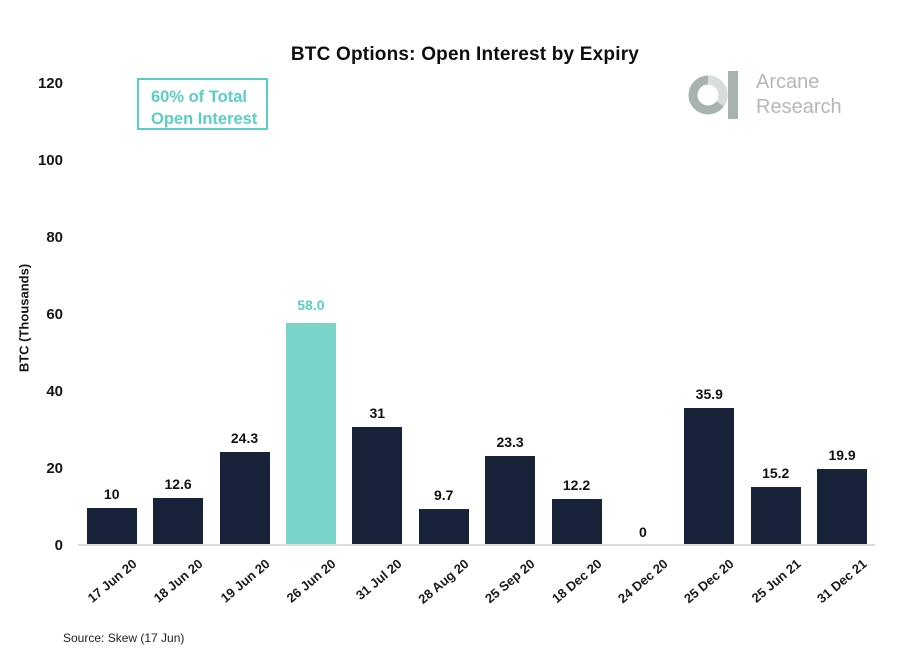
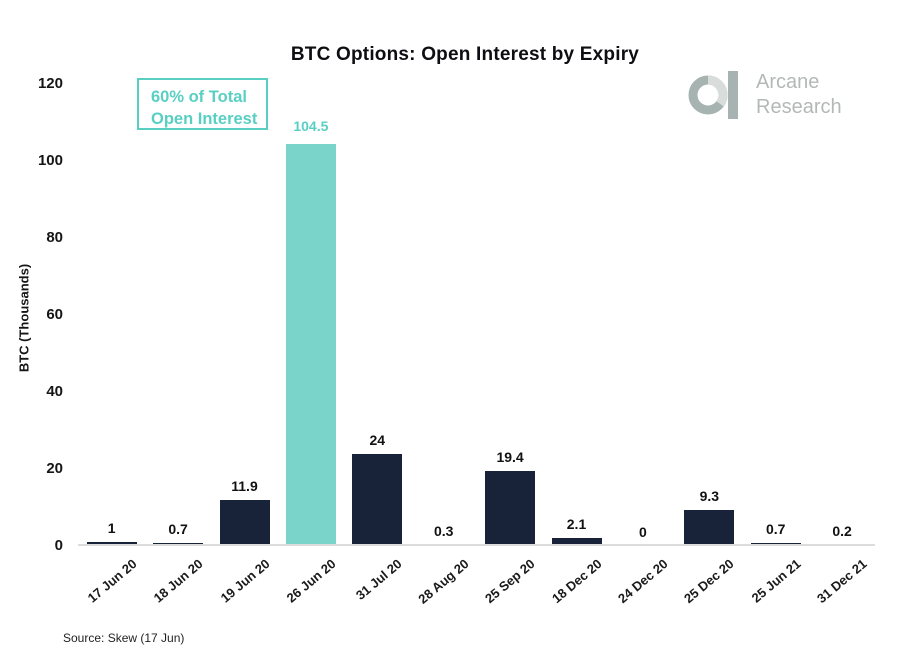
17 Jun 20: 10 -> 1
18 Jun 20: 12.6 -> 0.7
19 Jun 20: 24.3 -> 11.9
26 Jun 20: 58.0 -> 104.5
31 Jul 20: 31 -> 24
28 Aug 20: 9.7 -> 0.3
25 Sep 20: 23.3 -> 19.4
18 Dec 20: 12.2 -> 2.1
25 Dec 20: 35.9 -> 9.3
25 Jun 21: 15.2 -> 0.7
31 Dec 21: 19.9 -> 0.2
